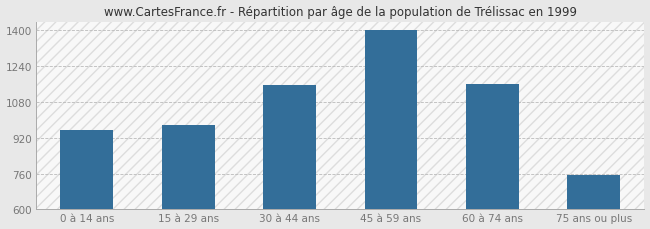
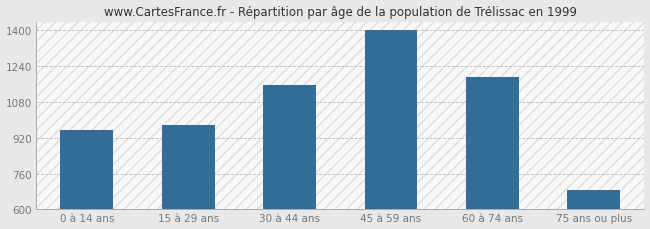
60 à 74 ans: 1160 -> 1190
75 ans ou plus: 755 -> 685
